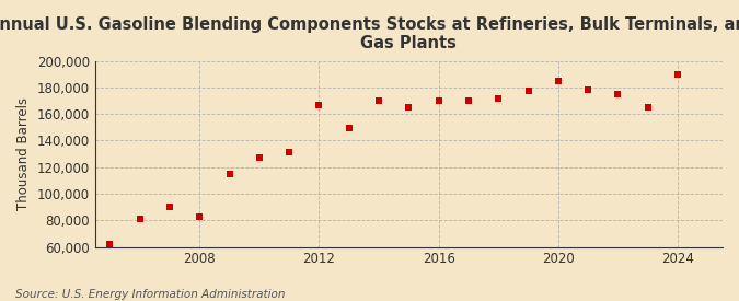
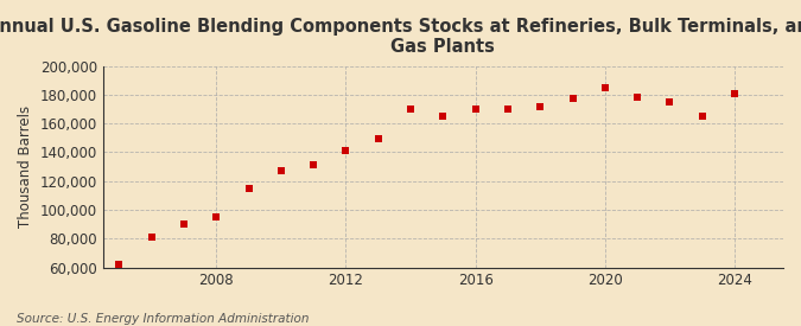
2008: 83,000 -> 95,000
2012: 167,000 -> 141,000
2024: 190,000 -> 181,000
